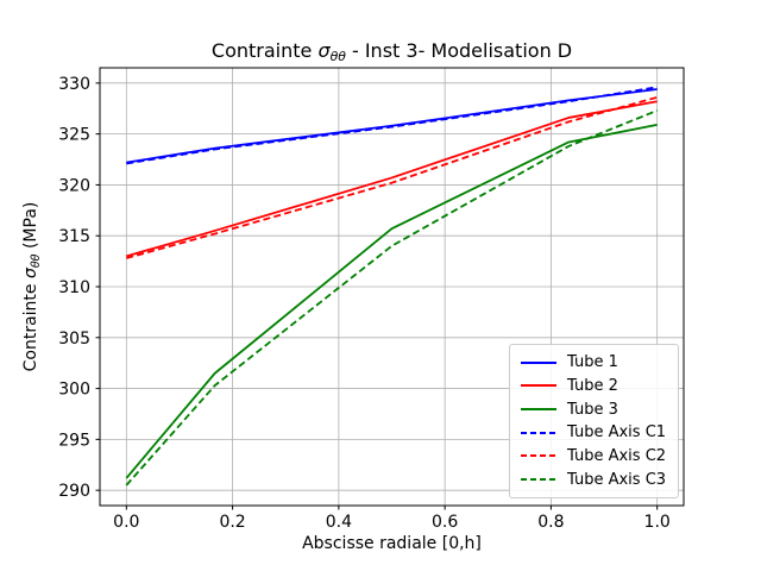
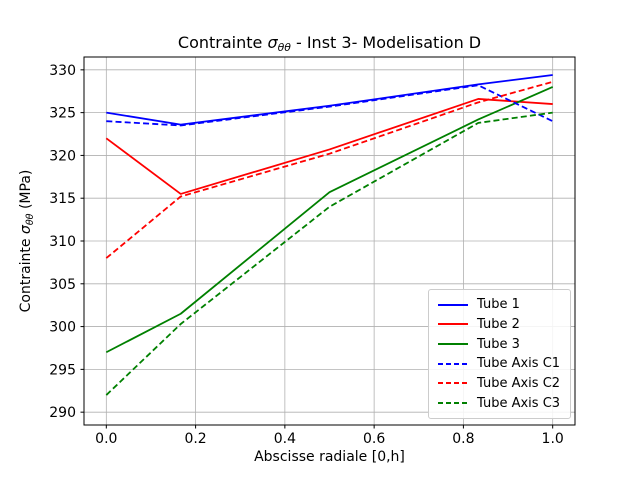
Tube 1/0.0: 322 -> 325
Tube 2/0.0: 313 -> 322
Tube 3/0.0: 291 -> 297
Tube Axis C1/0.0: 322 -> 324
Tube Axis C2/0.0: 313 -> 308
Tube Axis C3/0.0: 290 -> 292
Tube 2/1.0: 328 -> 326
Tube 3/1.0: 326 -> 328
Tube Axis C1/1.0: 330 -> 324
Tube Axis C3/1.0: 327 -> 325
